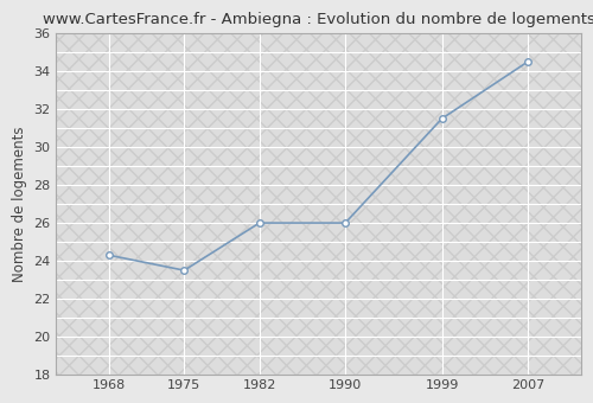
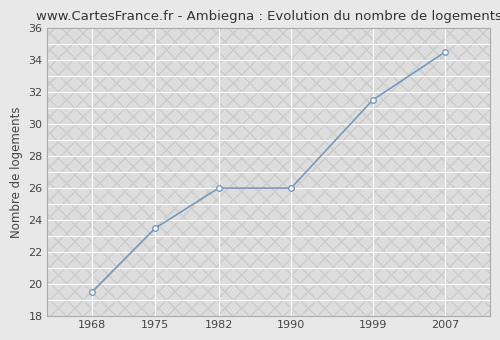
1968: 24.3 -> 19.5
